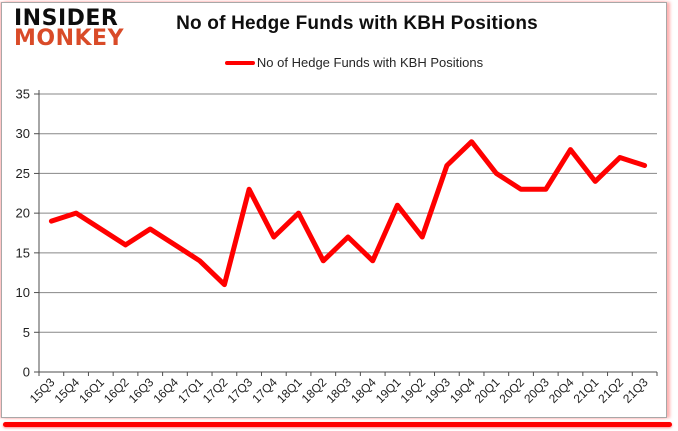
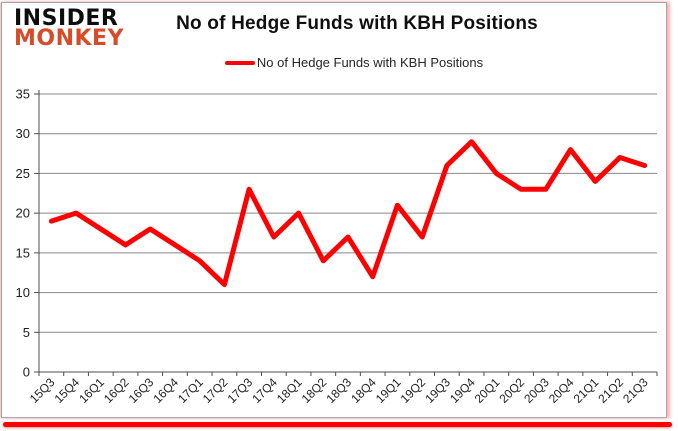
18Q4: 14 -> 12
